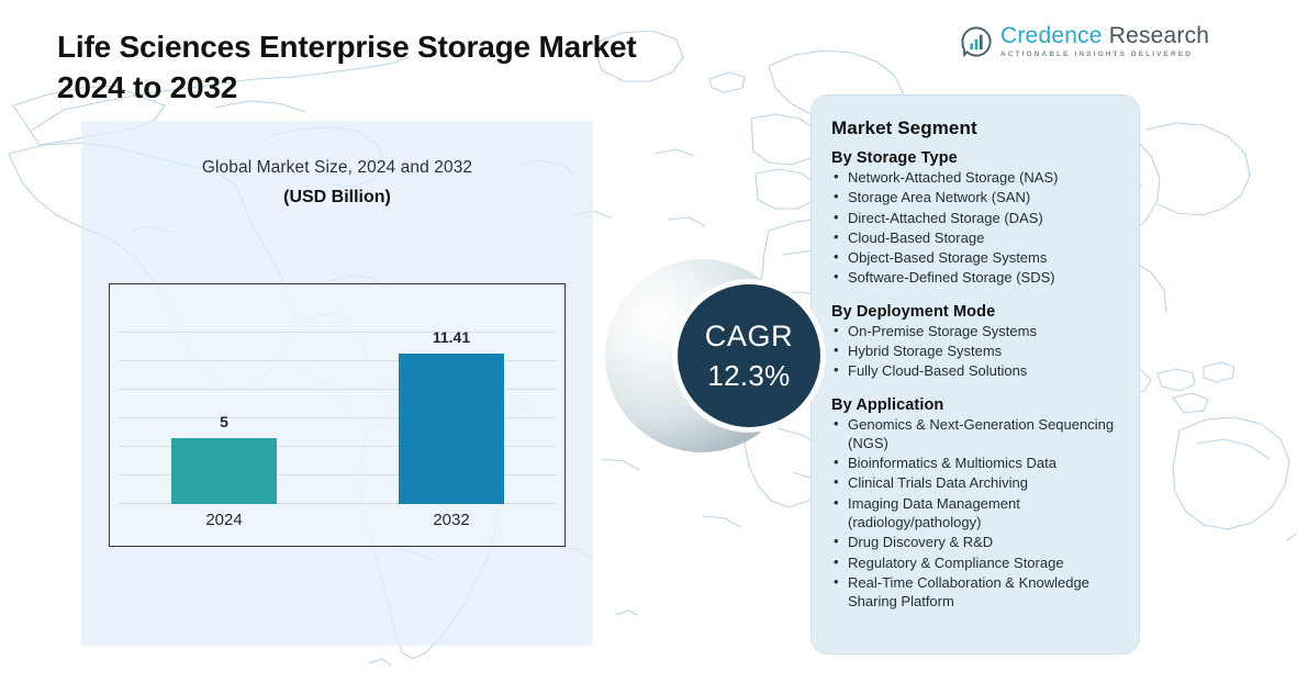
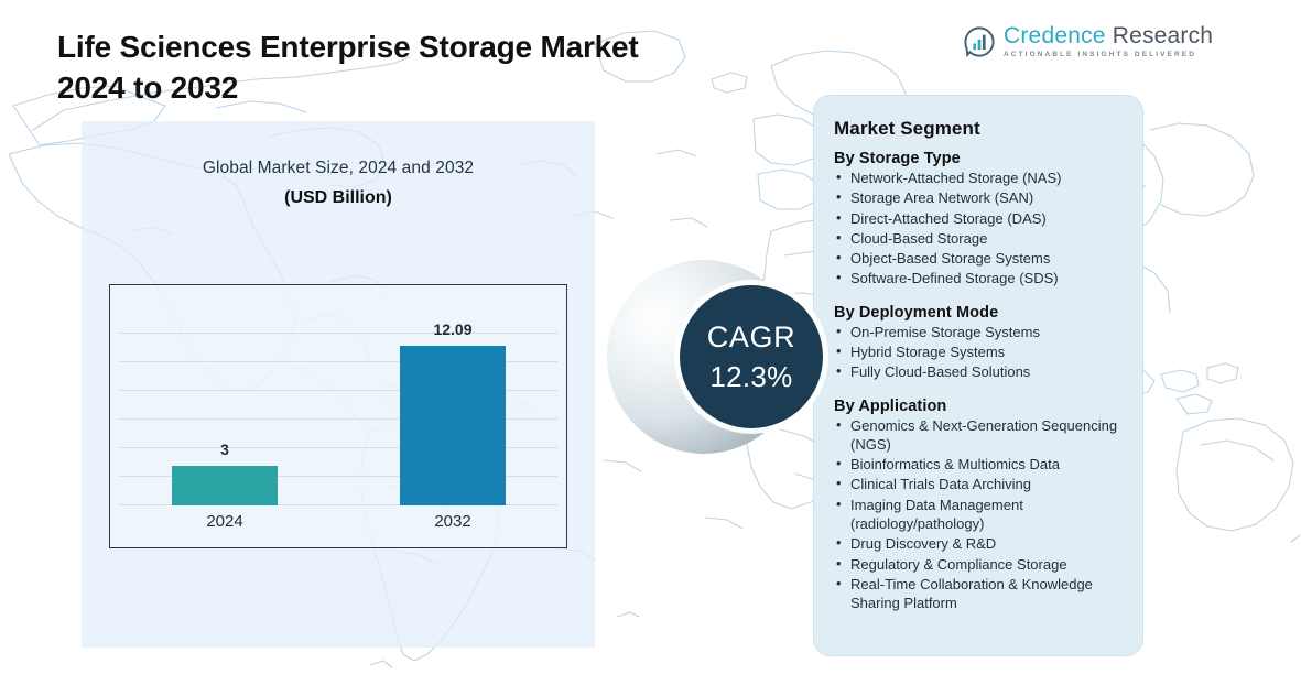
2024: 5 -> 3
2032: 11.41 -> 12.09
